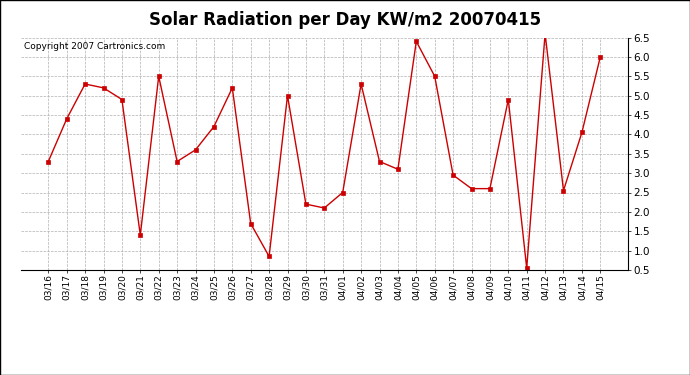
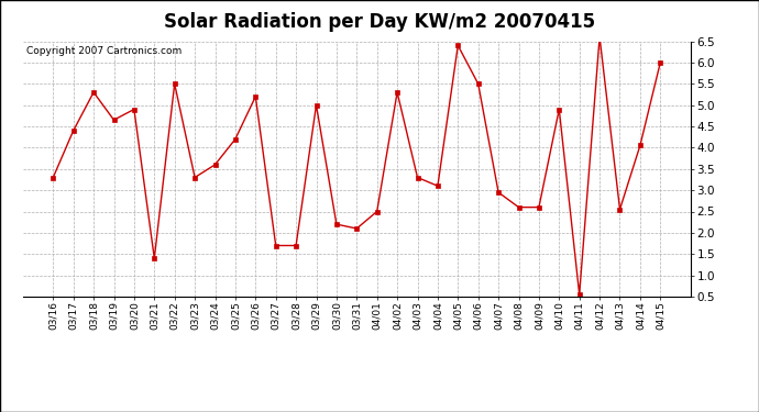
03/19: 5.20 -> 4.65
03/28: 0.85 -> 1.70
